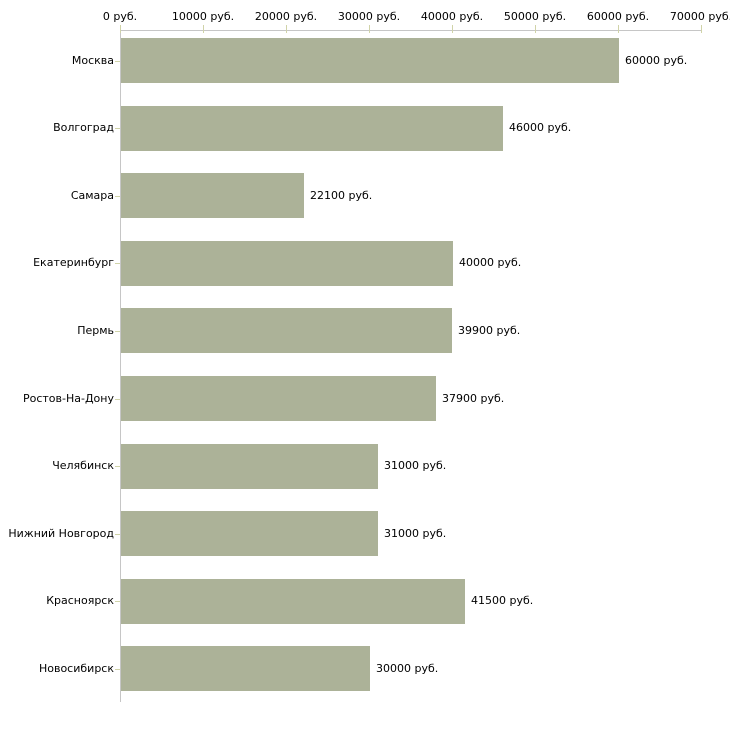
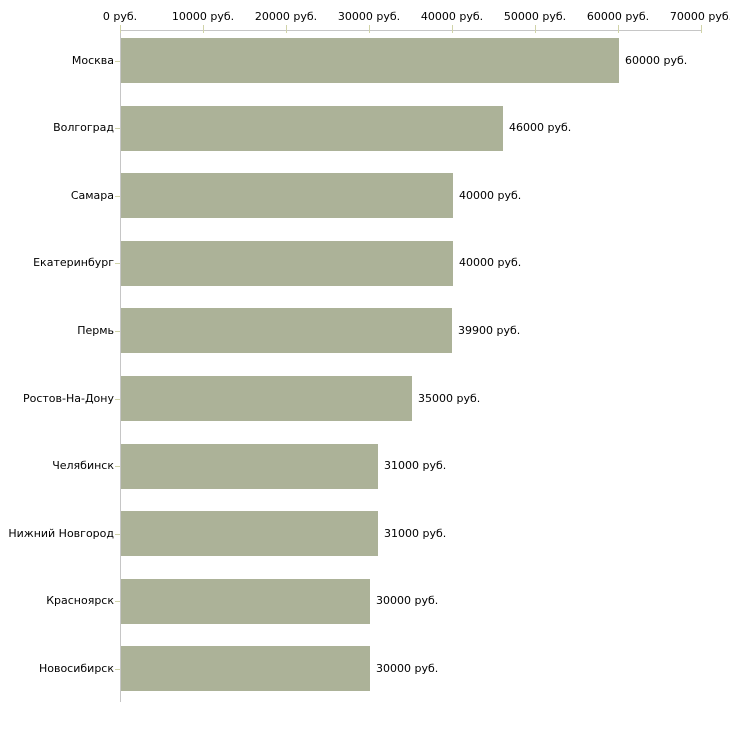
Самара: 22100 -> 40000
Ростов-На-Дону: 37900 -> 35000
Красноярск: 41500 -> 30000
